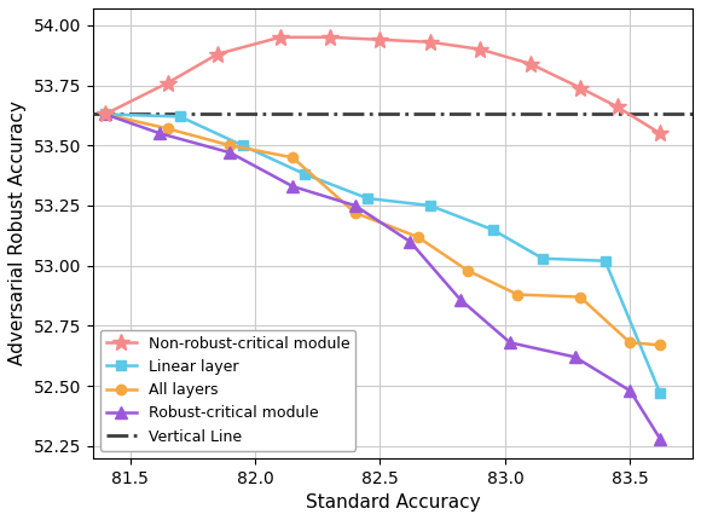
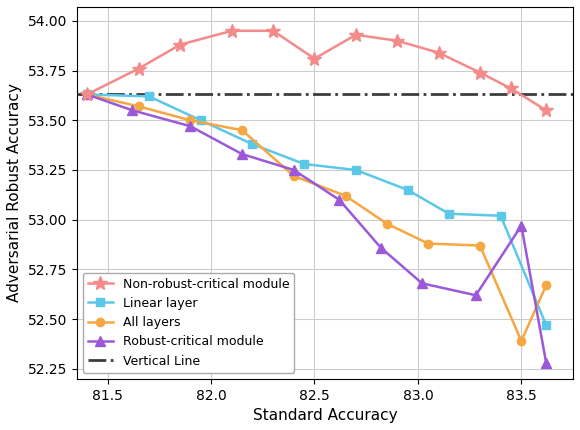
Non-robust-critical module/82.5: 53.94 -> 53.81
All layers/83.5: 52.68 -> 52.39
Robust-critical module/83.5: 52.48 -> 52.97
